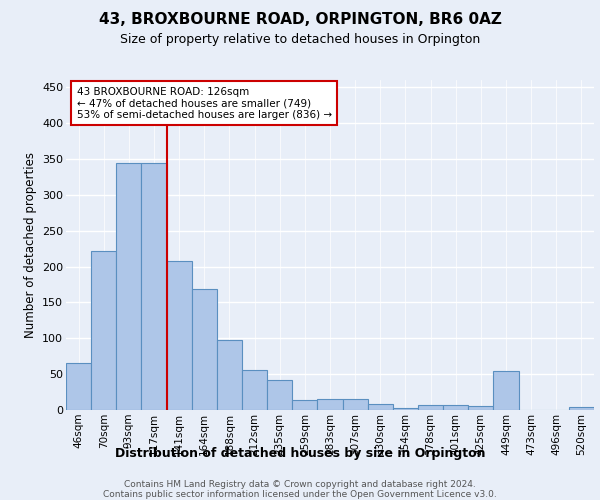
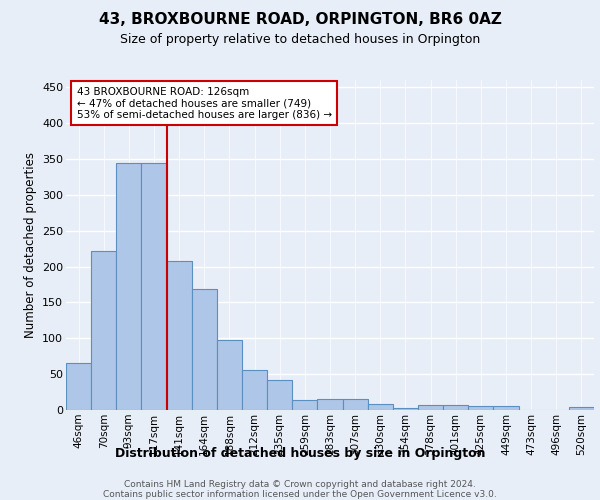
449sqm: 54 -> 5
